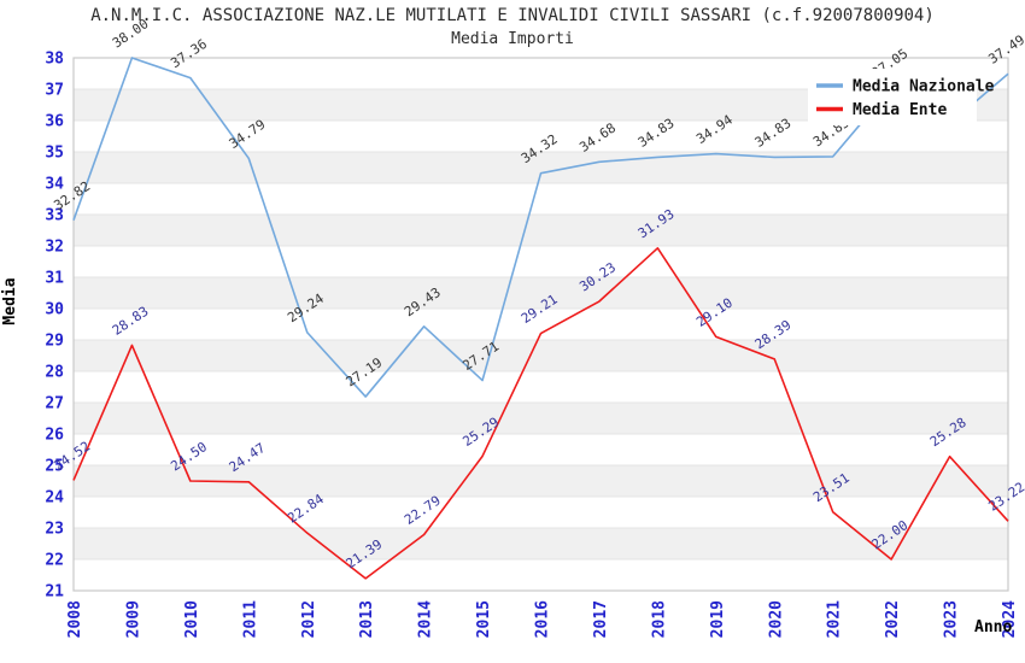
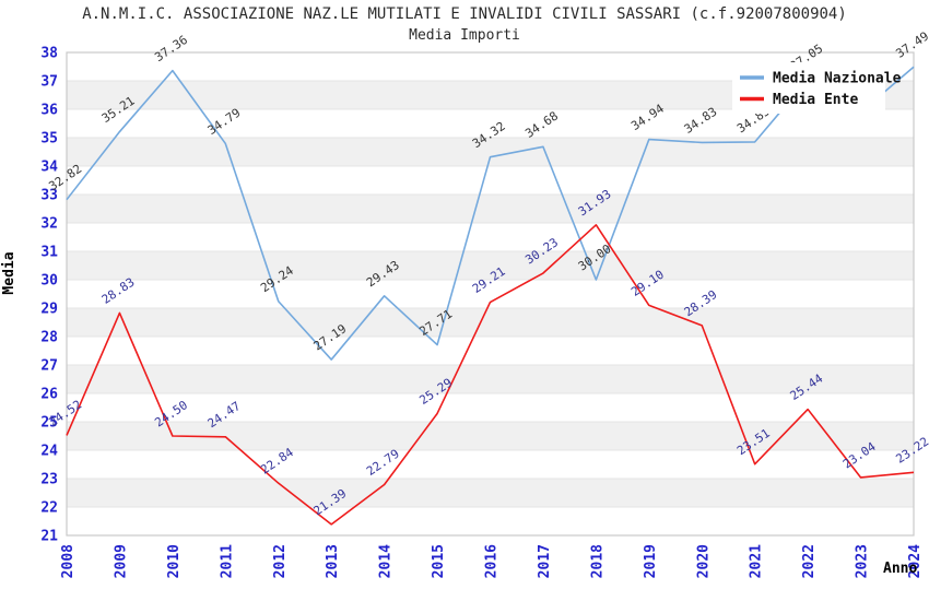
Media Nazionale/2009: 38.00 -> 35.21
Media Nazionale/2018: 34.83 -> 30.00
Media Ente/2022: 22.00 -> 25.44
Media Ente/2023: 25.28 -> 23.04
